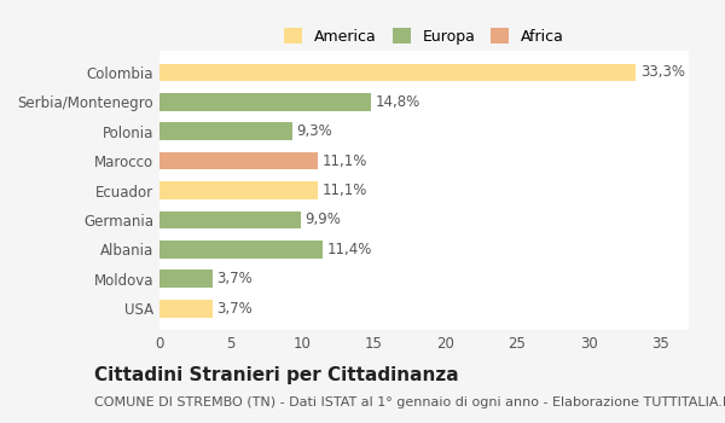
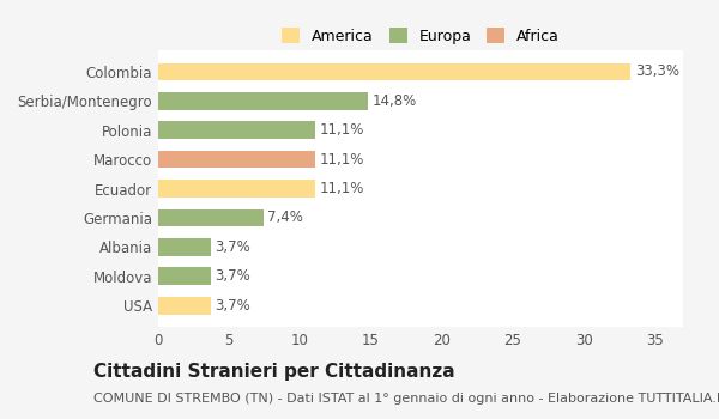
Polonia: 9,3% -> 11,1%
Germania: 9,9% -> 7,4%
Albania: 11,4% -> 3,7%
